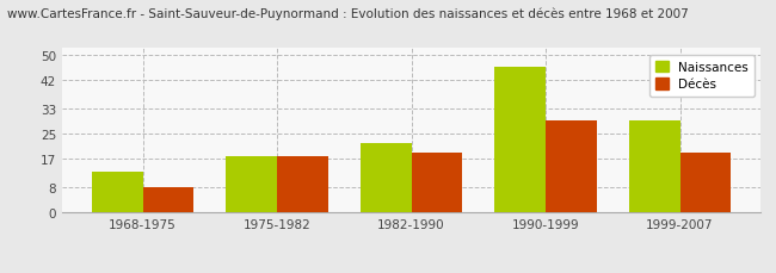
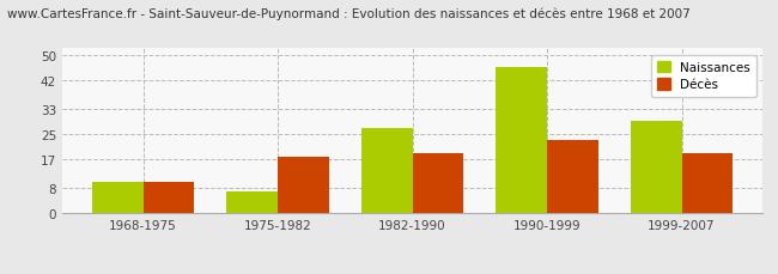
Naissances/1968-1975: 13 -> 10
Décès/1968-1975: 8 -> 10
Naissances/1975-1982: 18 -> 7
Naissances/1982-1990: 22 -> 27
Décès/1990-1999: 29 -> 23
